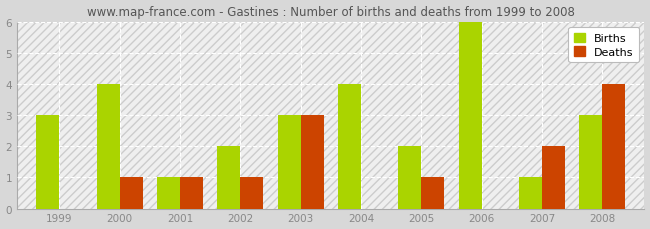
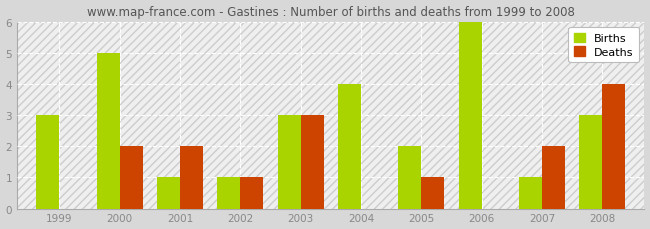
Births/2000: 4 -> 5
Deaths/2000: 1 -> 2
Deaths/2001: 1 -> 2
Births/2002: 2 -> 1
